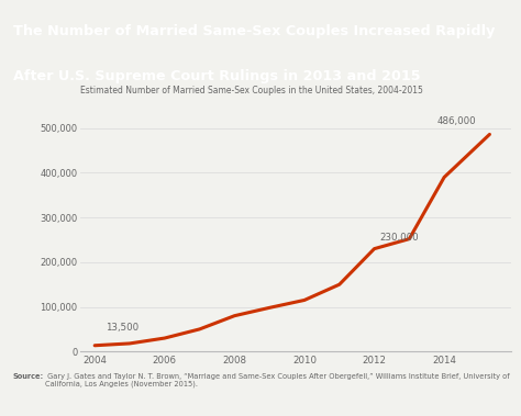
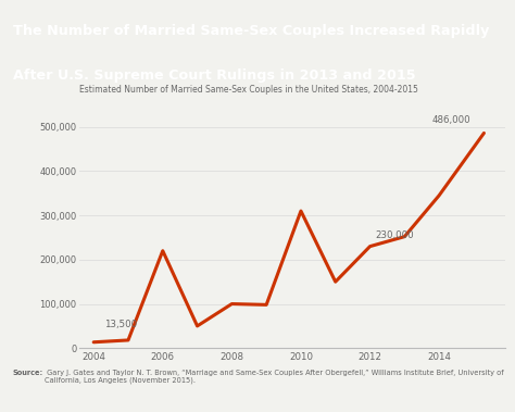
2006: 30,000 -> 220,000
2008: 80,000 -> 100,000
2010: 115,000 -> 310,000
2014: 390,000 -> 345,000
